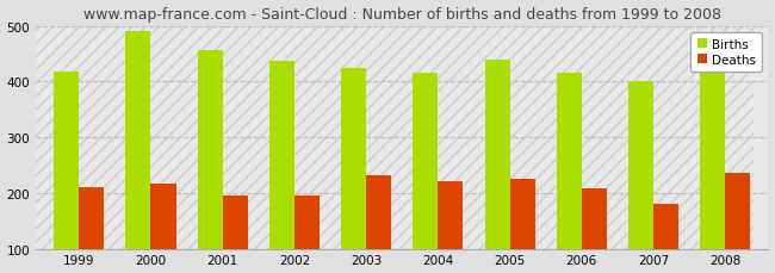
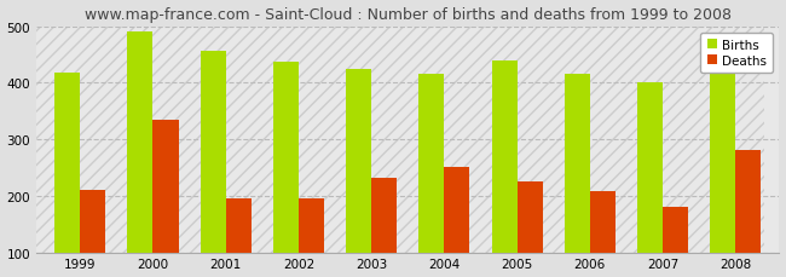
Deaths/2000: 216 -> 335
Deaths/2004: 221 -> 250
Deaths/2008: 235 -> 280
